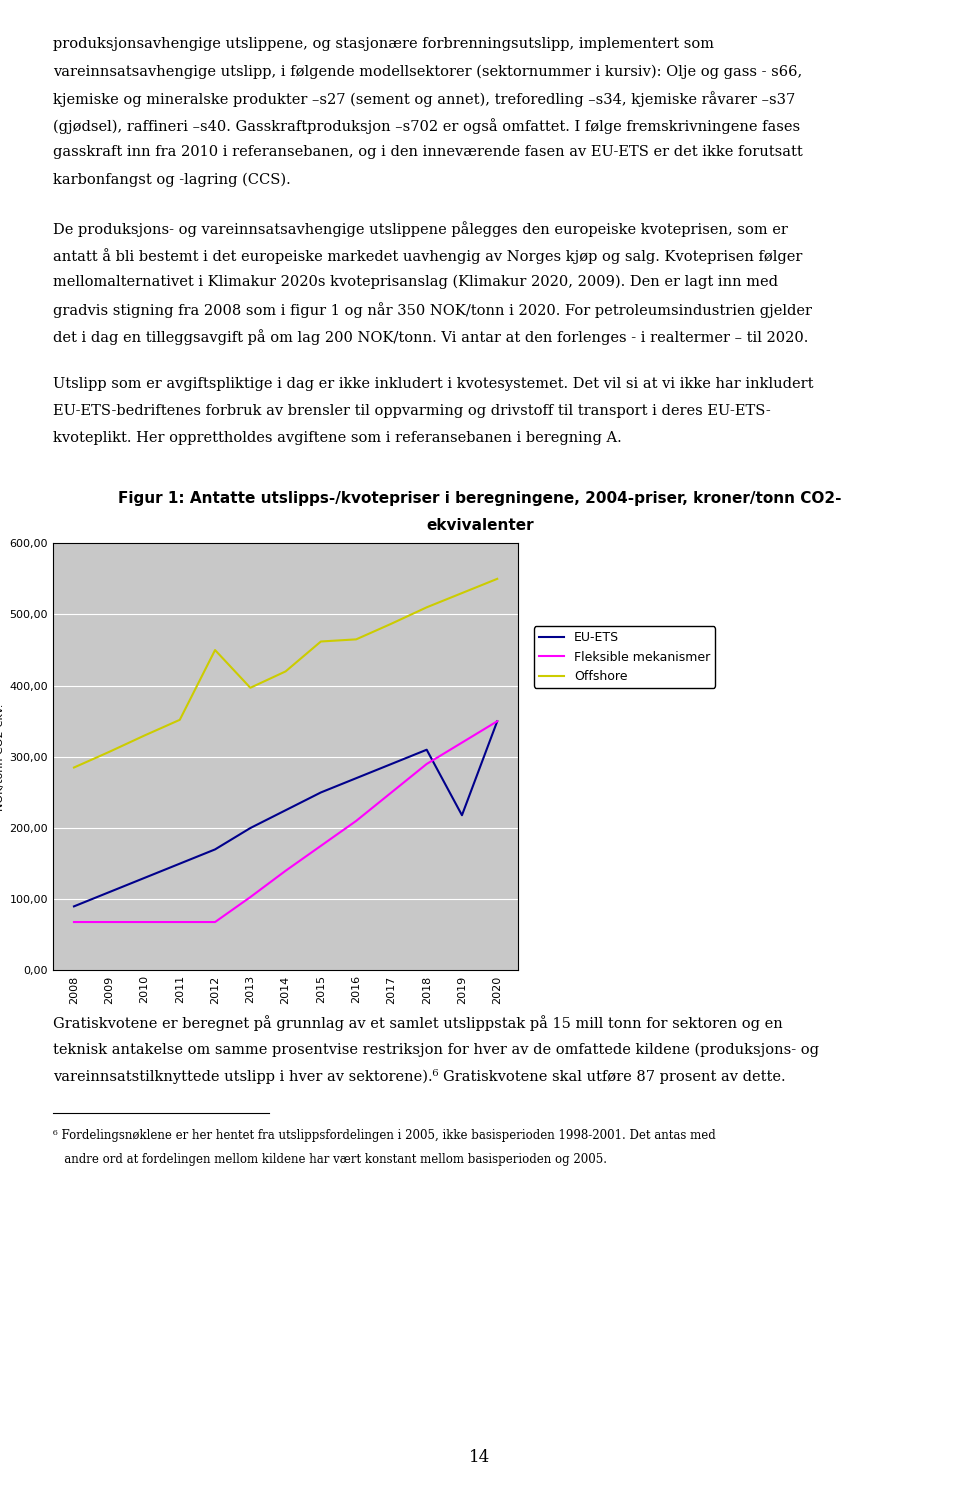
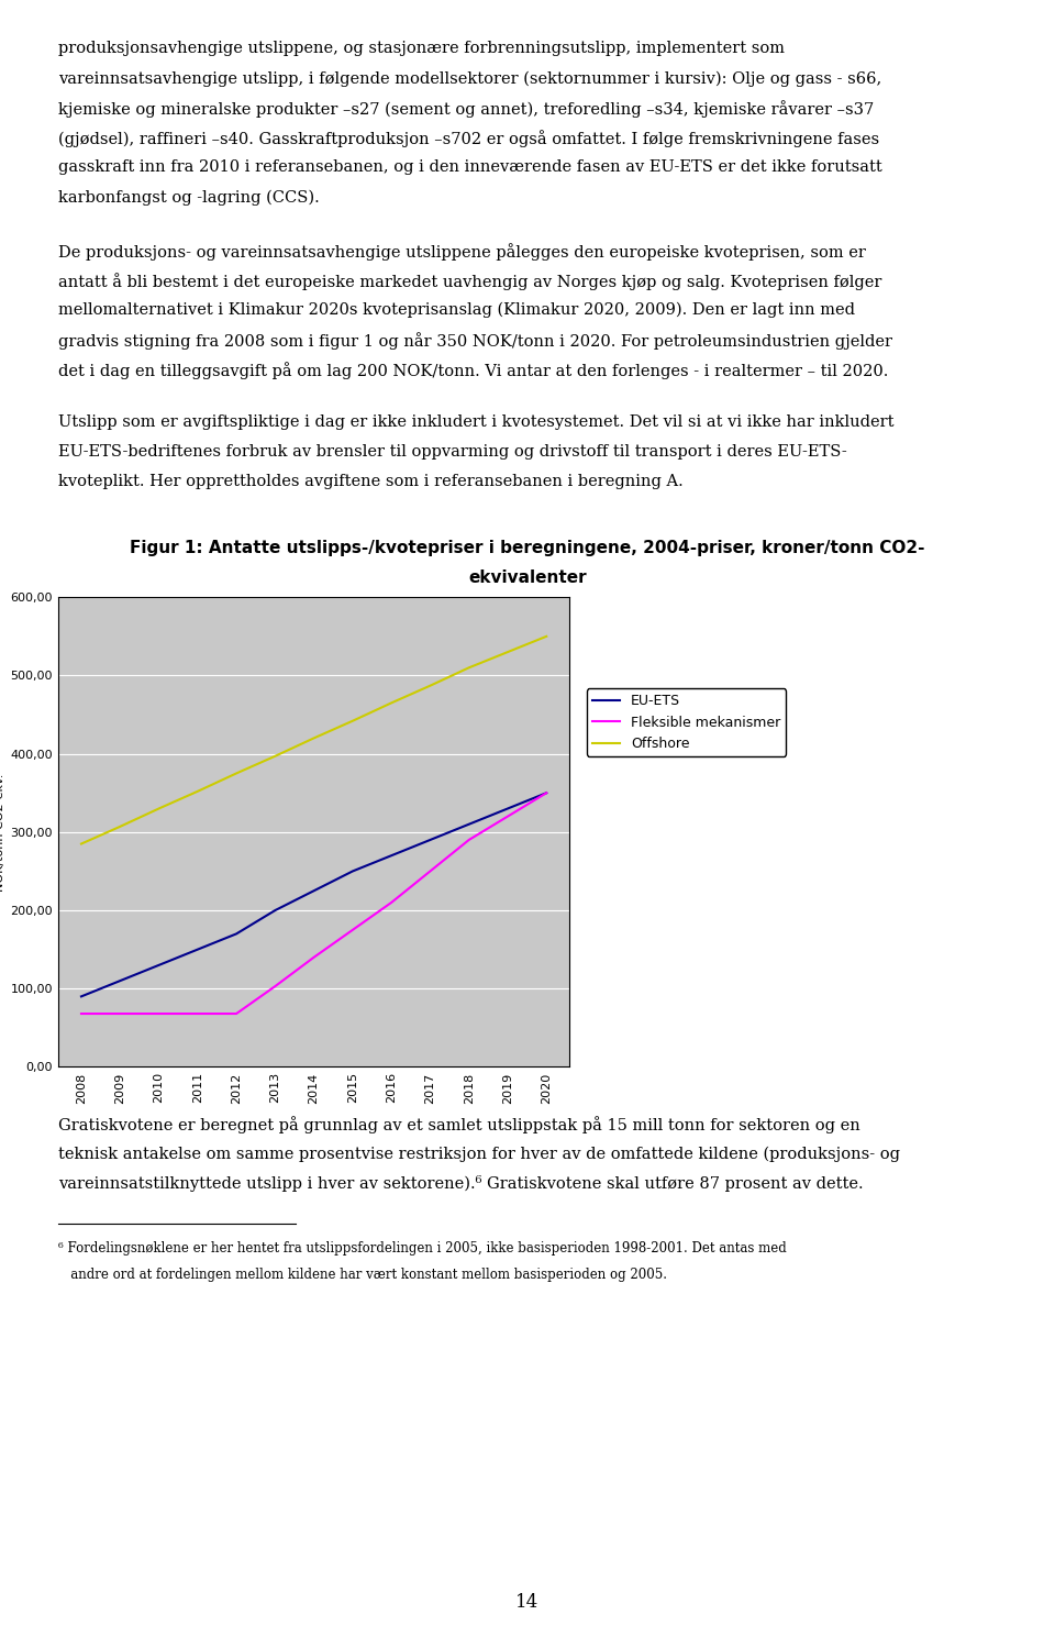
Offshore/2012: 450 -> 375
Offshore/2015: 462 -> 442
EU-ETS/2019: 218 -> 330
